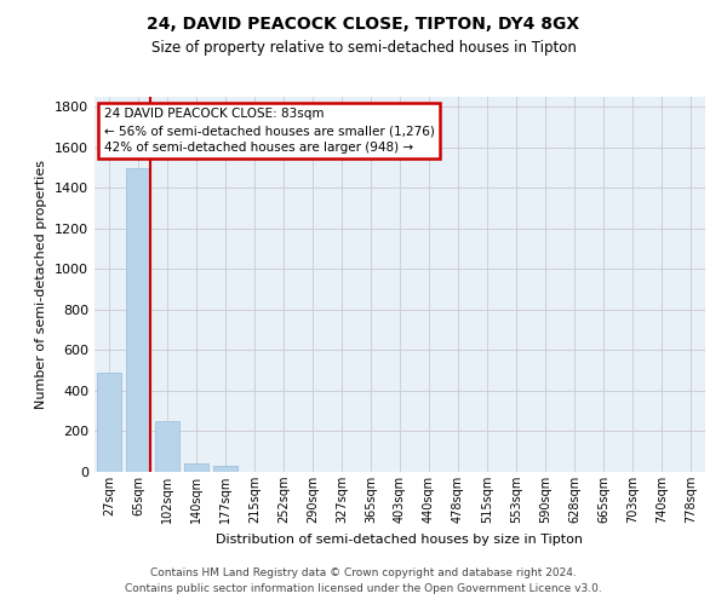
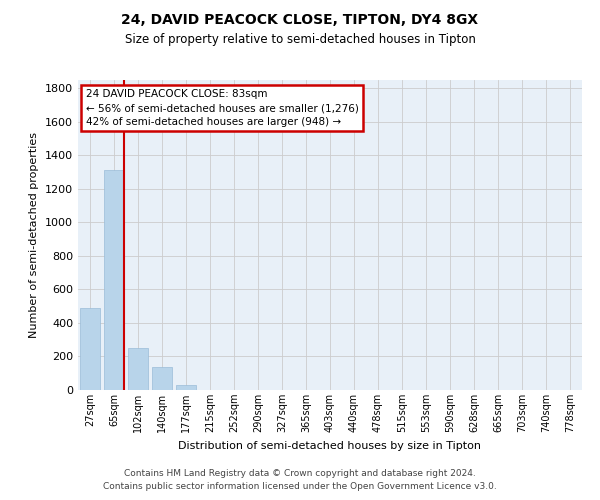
65sqm: 1500 -> 1310
140sqm: 40 -> 140
